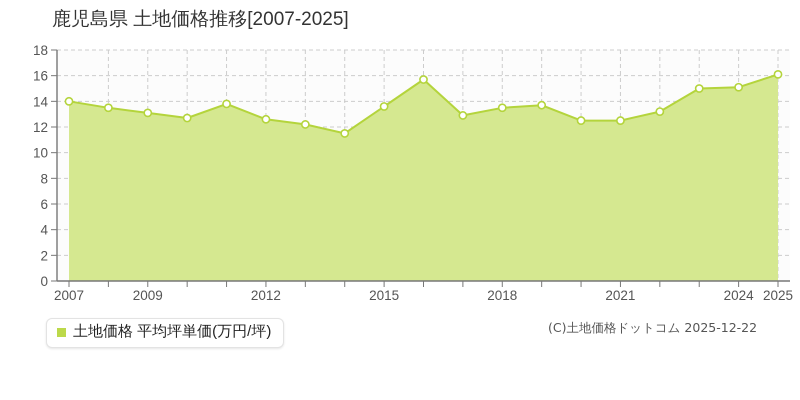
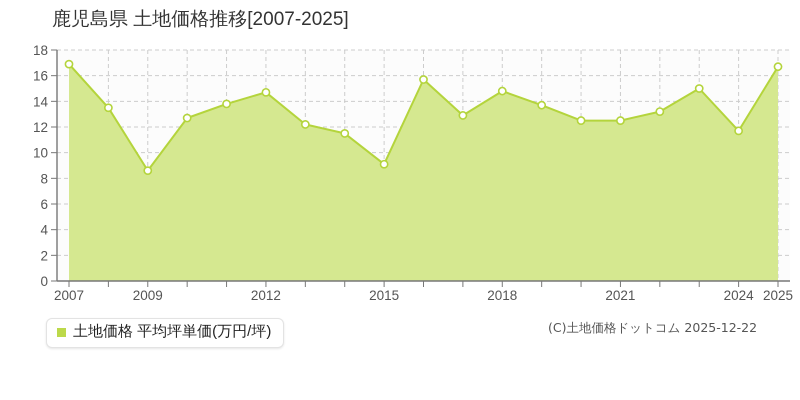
2007: 14.0 -> 16.9
2009: 13.1 -> 8.6
2012: 12.6 -> 14.7
2015: 13.6 -> 9.1
2018: 13.5 -> 14.8
2024: 15.1 -> 11.7
2025: 16.1 -> 16.7
